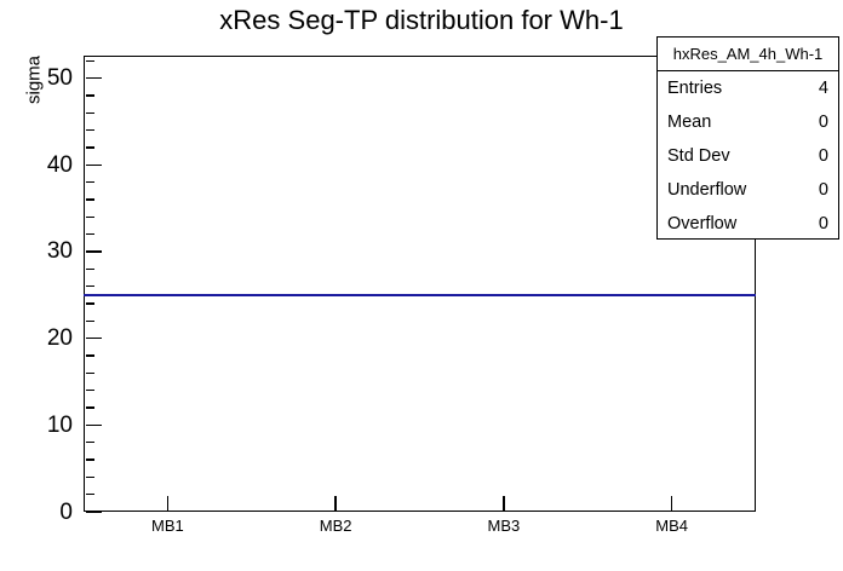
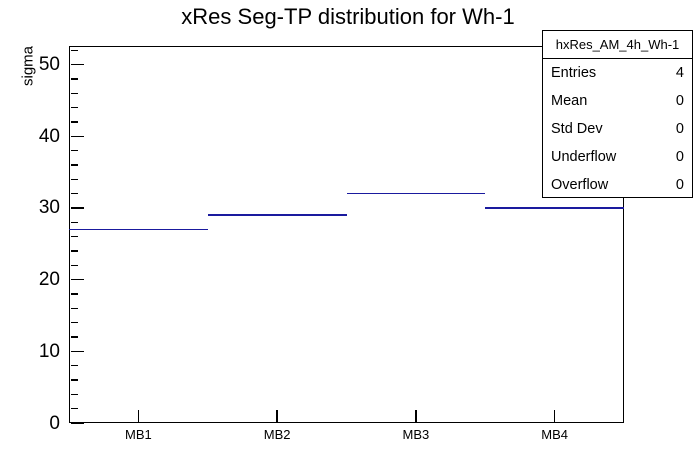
MB1: 25 -> 27
MB2: 25 -> 29
MB3: 25 -> 32
MB4: 25 -> 30
